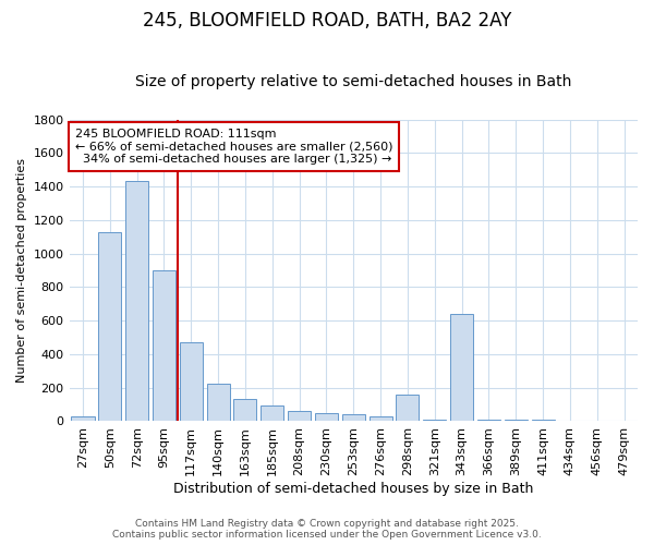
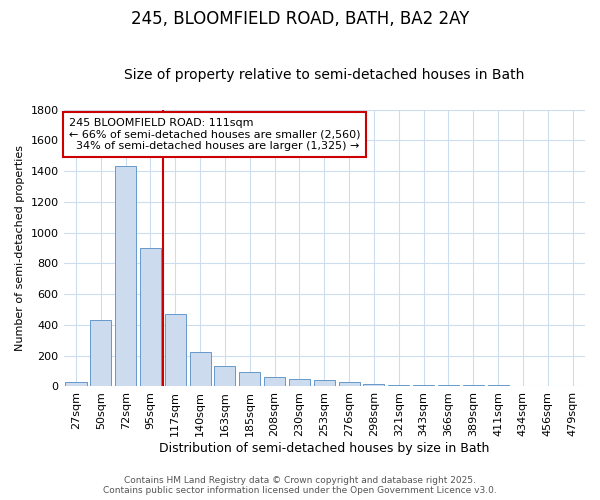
50sqm: 1130 -> 430
298sqm: 160 -> 20
343sqm: 640 -> 10
